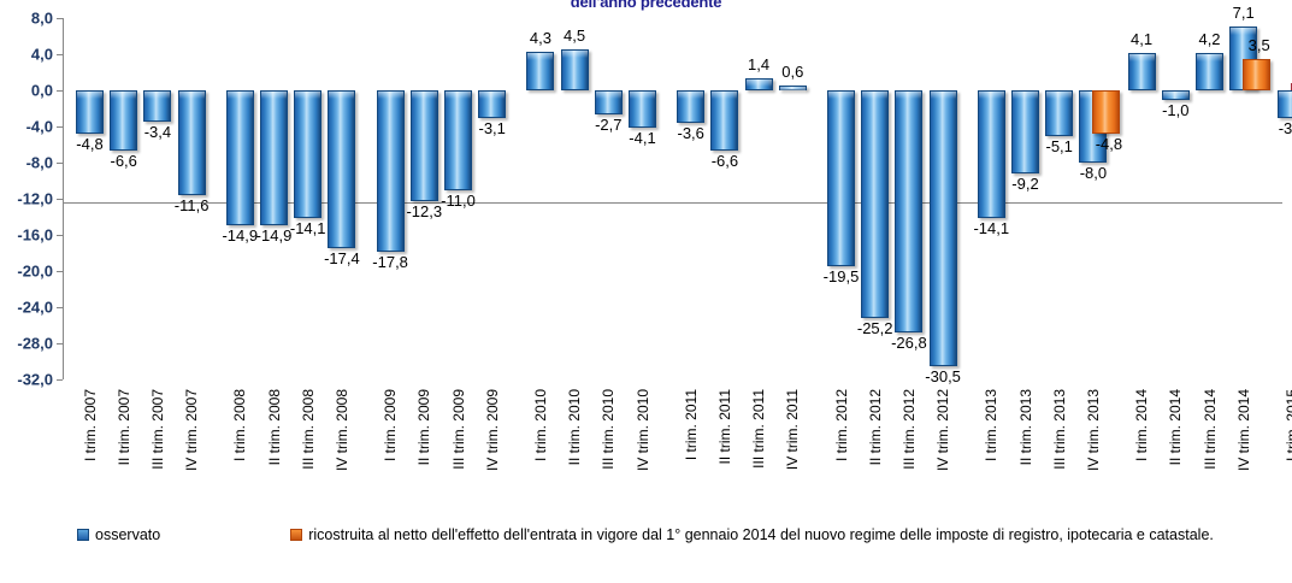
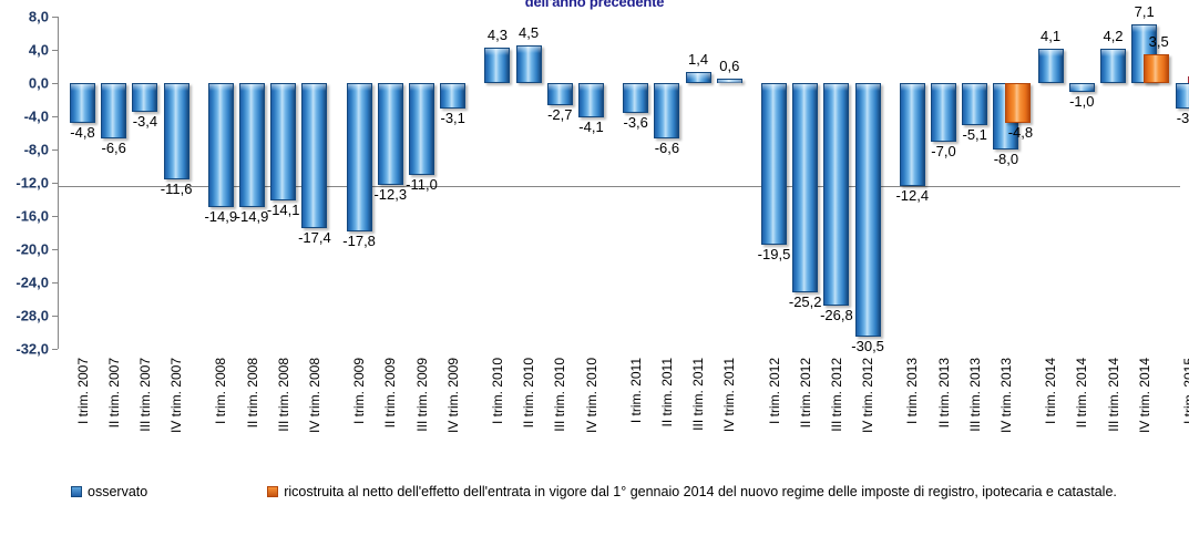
osservato/I trim. 2013: -14,1 -> -12,4
osservato/II trim. 2013: -9,2 -> -7,0
